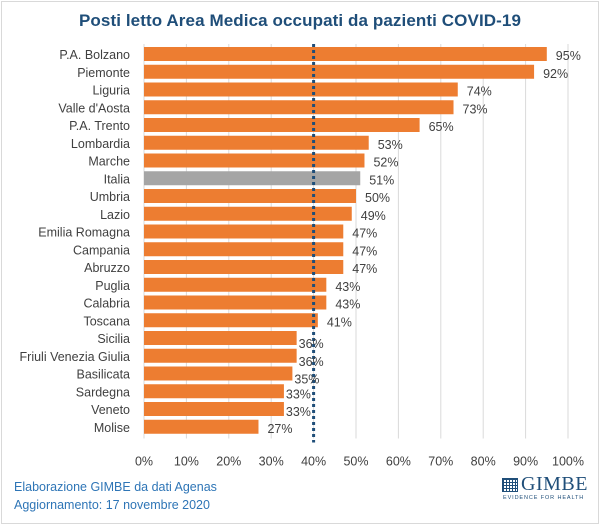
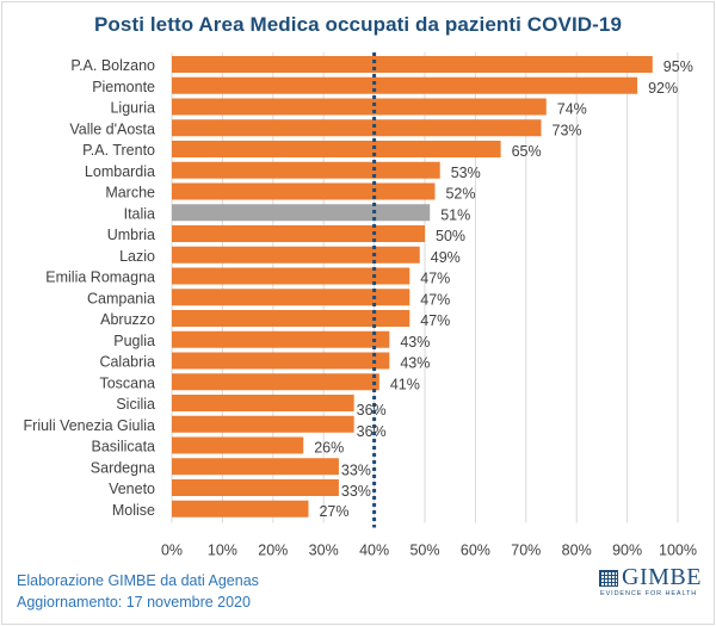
Basilicata: 35% -> 26%
